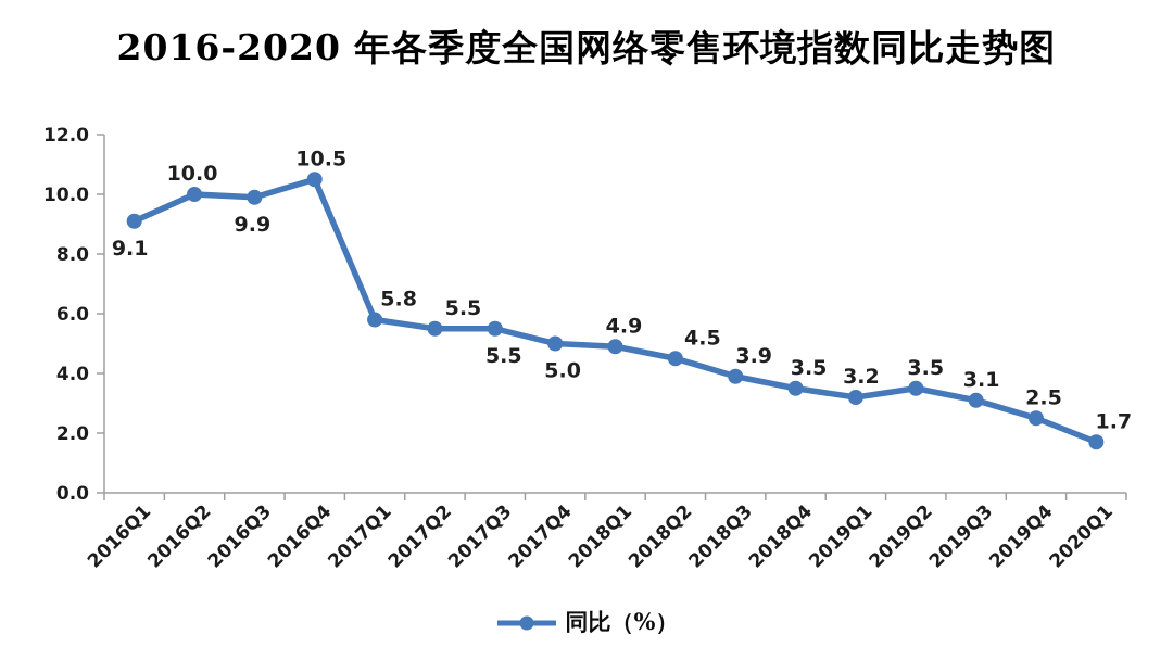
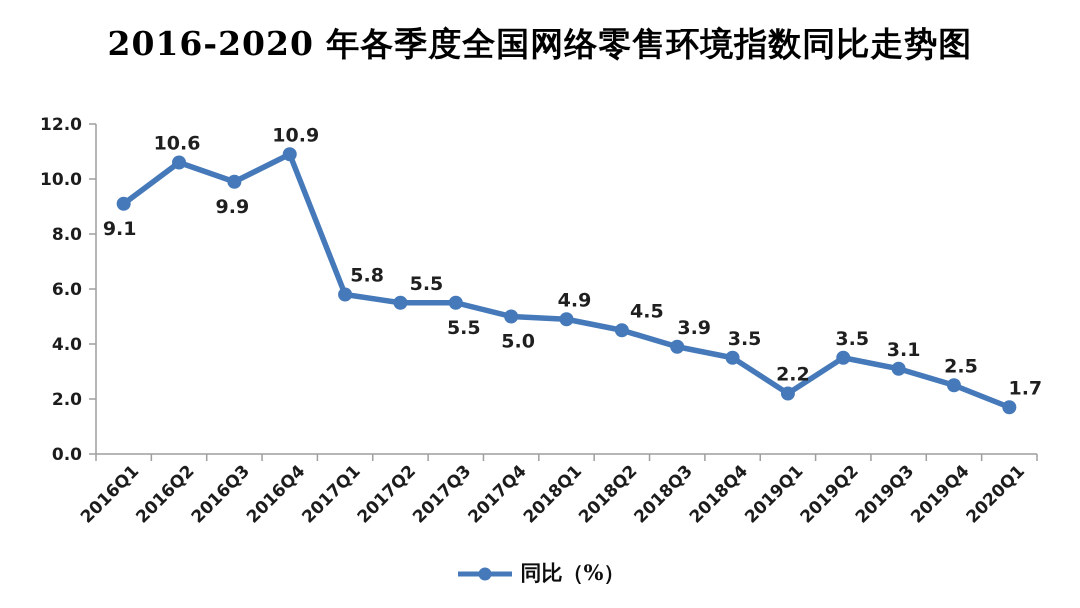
2016Q2: 10.0 -> 10.6
2016Q4: 10.5 -> 10.9
2019Q1: 3.2 -> 2.2
